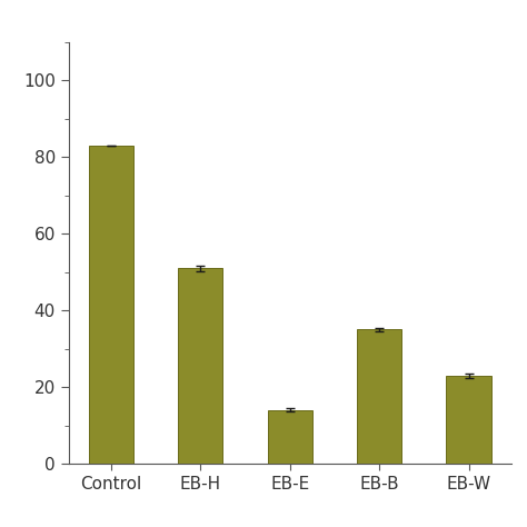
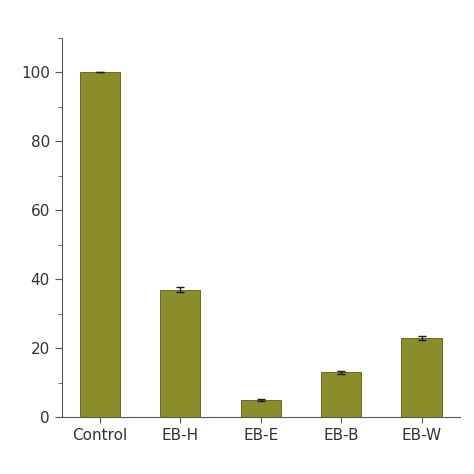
Control: 83 -> 100
EB-H: 51 -> 37
EB-E: 14 -> 5
EB-B: 35 -> 13
